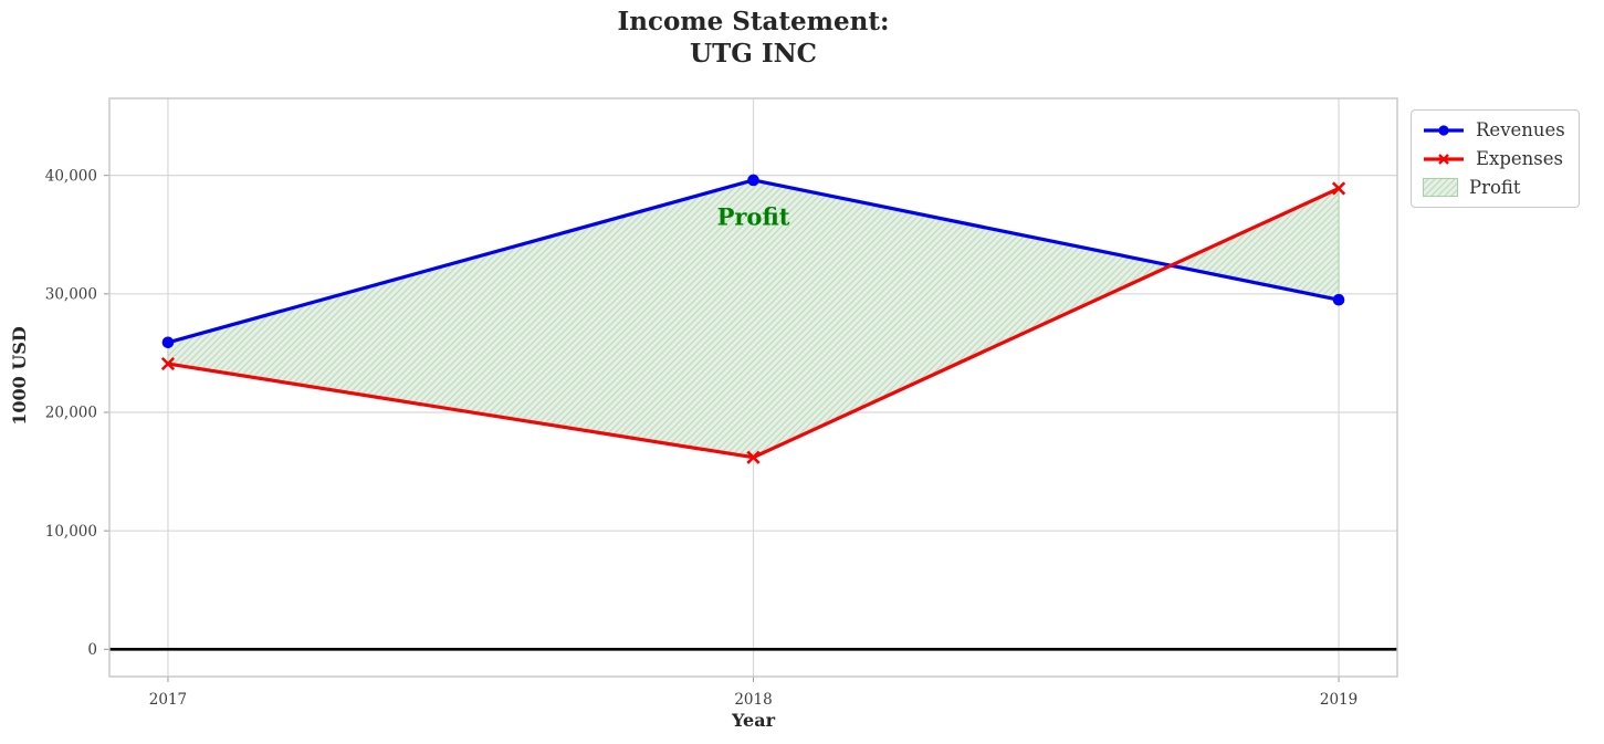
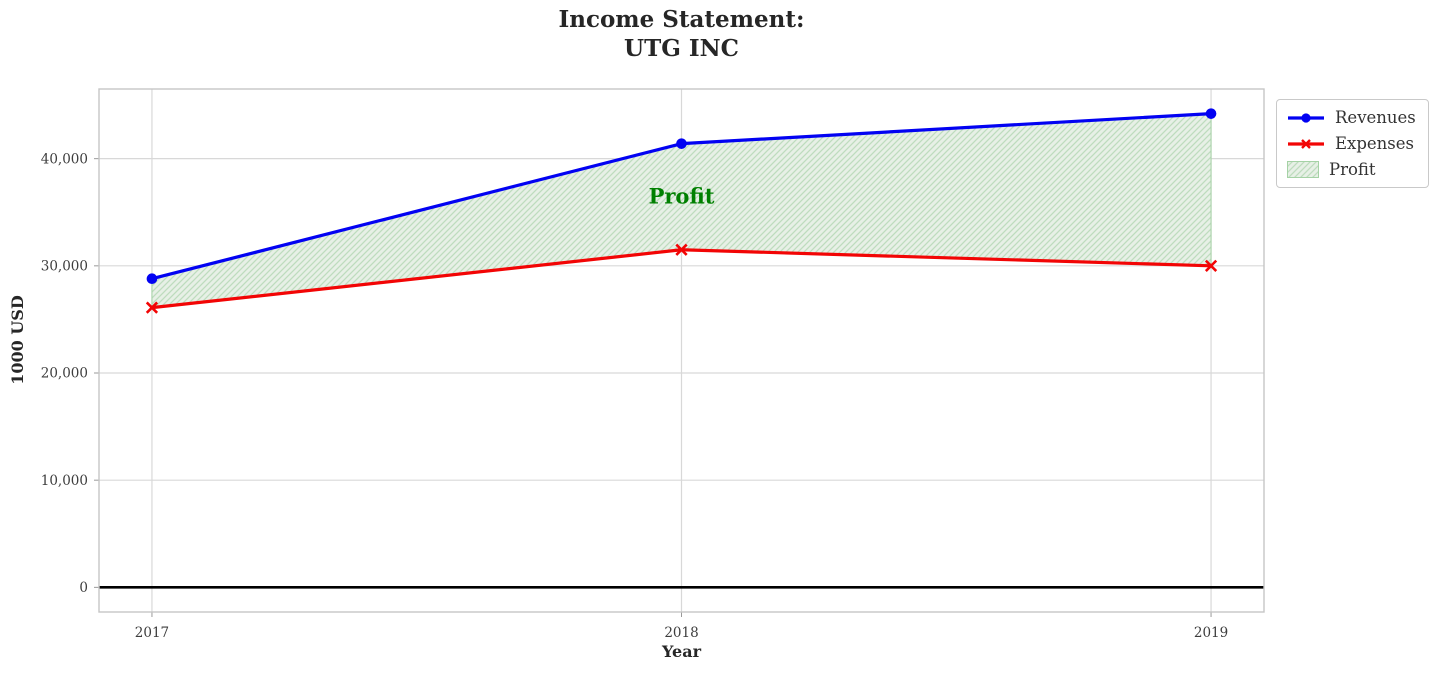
Revenues/2017: 25900 -> 28800
Expenses/2017: 24100 -> 26100
Revenues/2018: 39600 -> 41400
Expenses/2018: 16200 -> 31500
Revenues/2019: 29500 -> 44200
Expenses/2019: 38900 -> 30000
